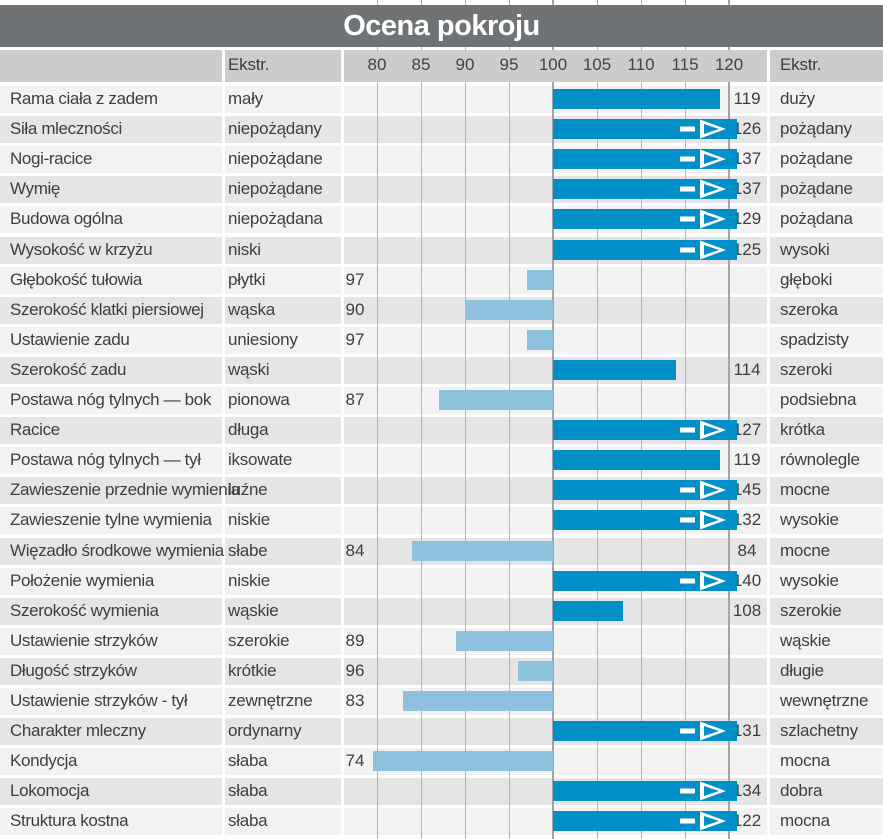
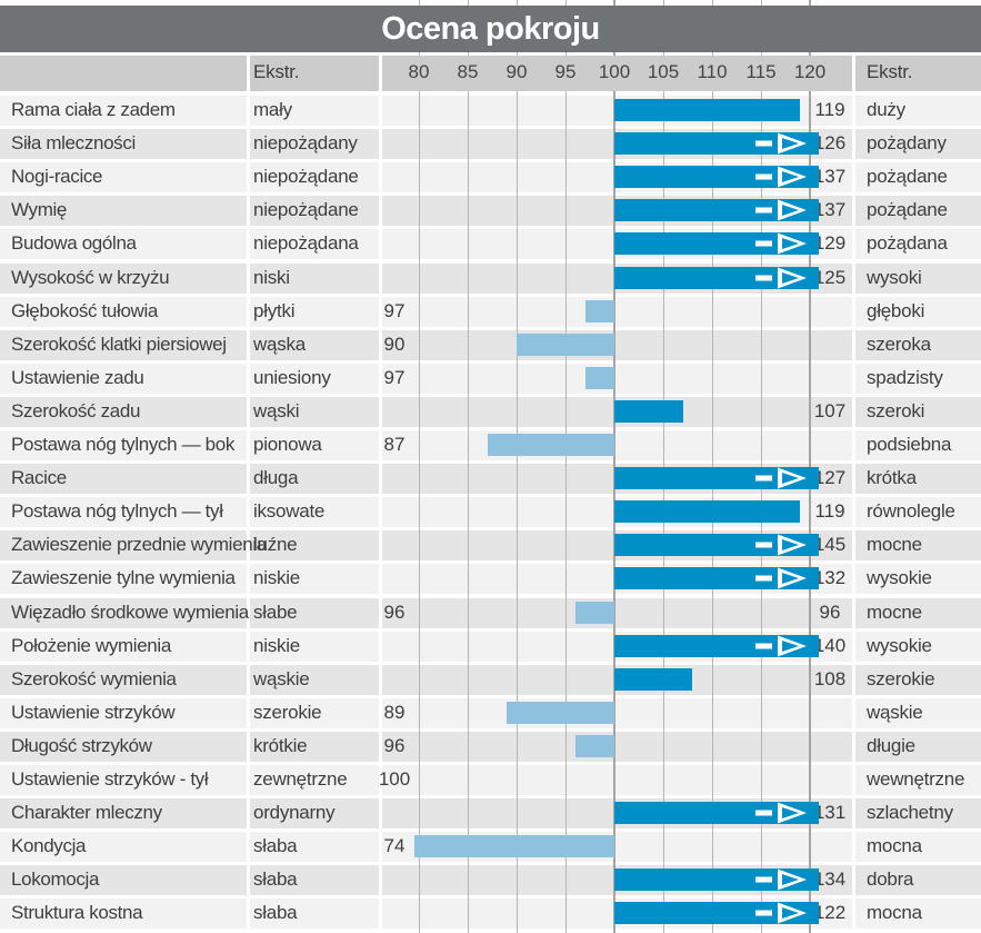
Szerokość zadu: 114 -> 107
Więzadło środkowe wymienia: 84 -> 96
Ustawienie strzyków - tył: 83 -> 100
